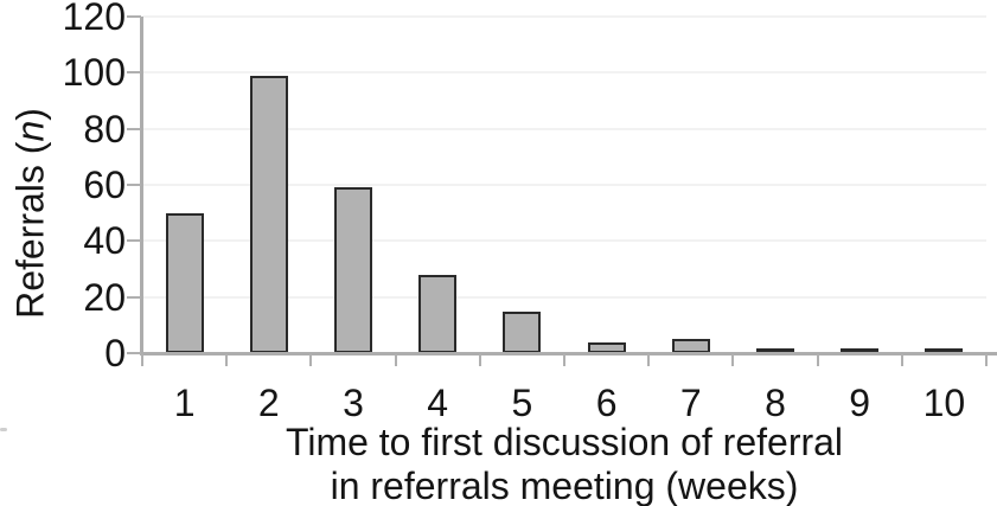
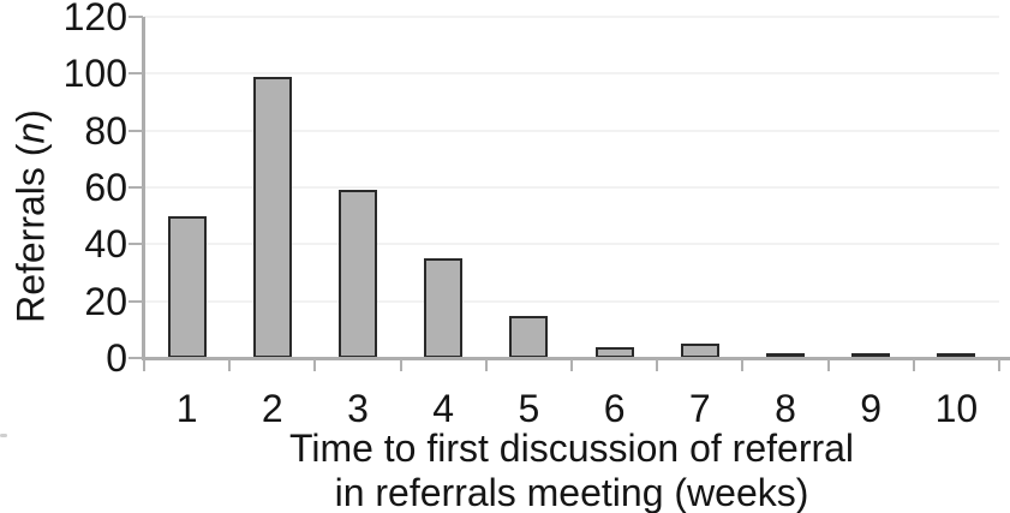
4: 28 -> 35
